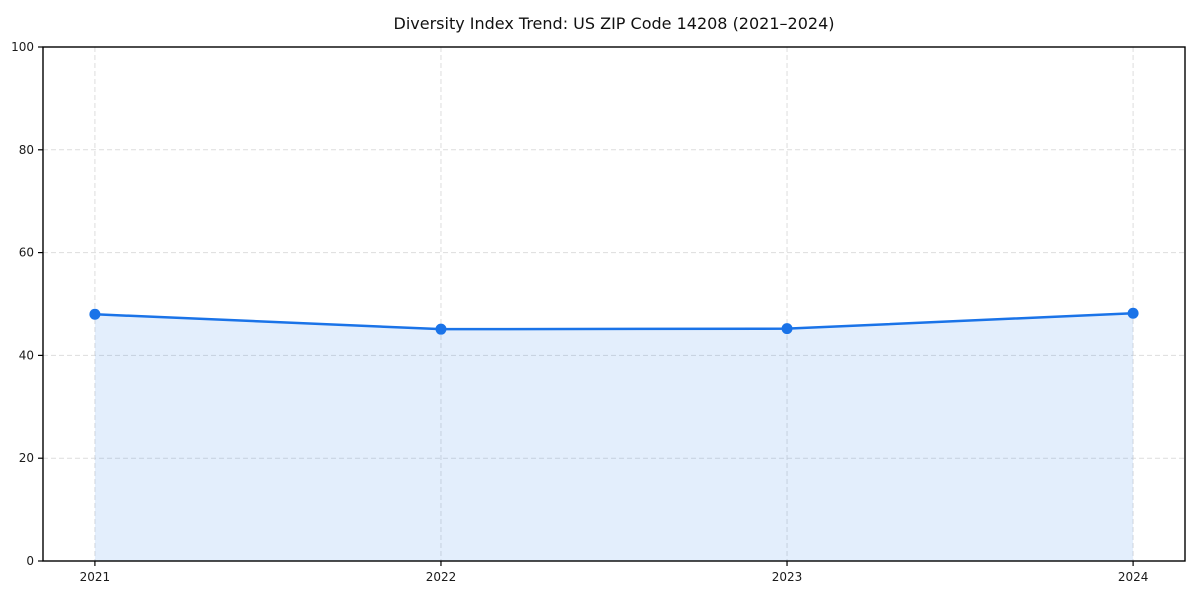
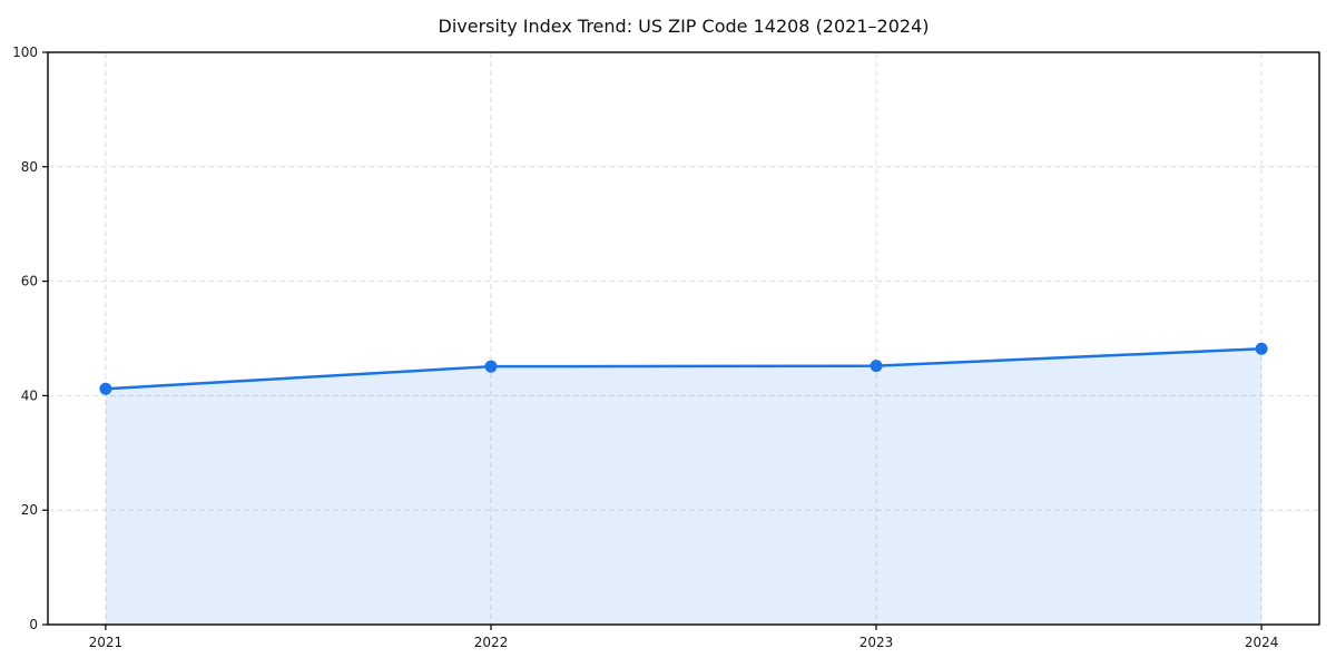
2021: 48 -> 41
